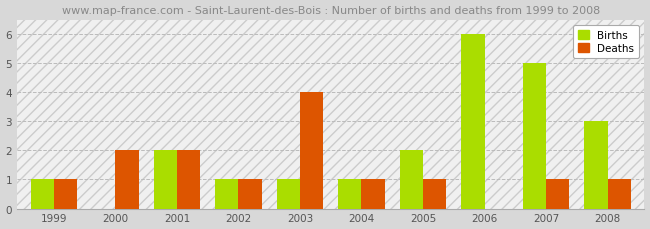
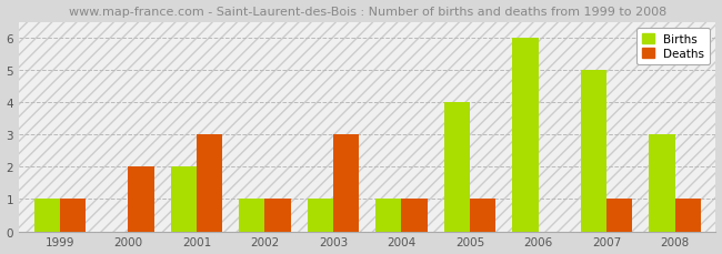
Deaths/2001: 2 -> 3
Deaths/2003: 4 -> 3
Births/2005: 2 -> 4
